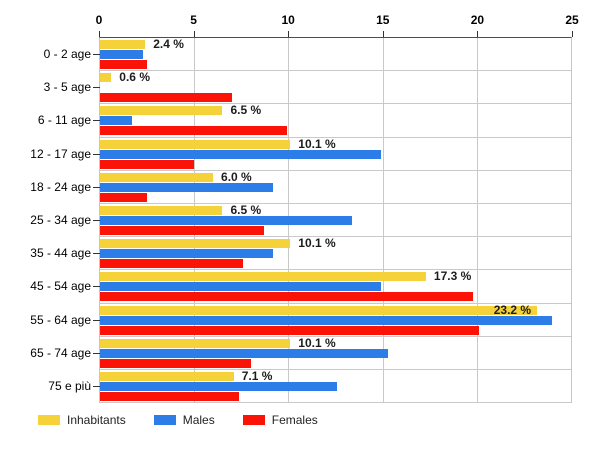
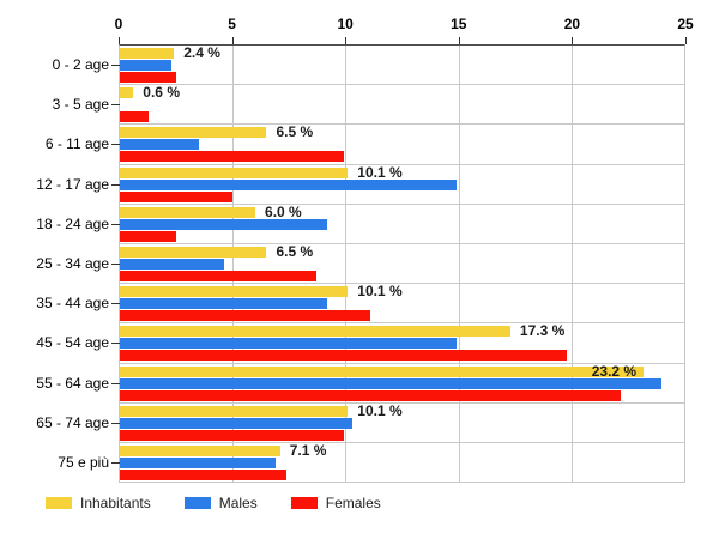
Females/3 - 5 age: 7.0 -> 1.3
Males/6 - 11 age: 1.7 -> 3.5
Males/25 - 34 age: 13.4 -> 4.6
Females/35 - 44 age: 7.6 -> 11.1
Females/55 - 64 age: 20.1 -> 22.2
Males/65 - 74 age: 15.3 -> 10.3
Females/65 - 74 age: 8.0 -> 9.9
Males/75 e più: 12.6 -> 6.9
